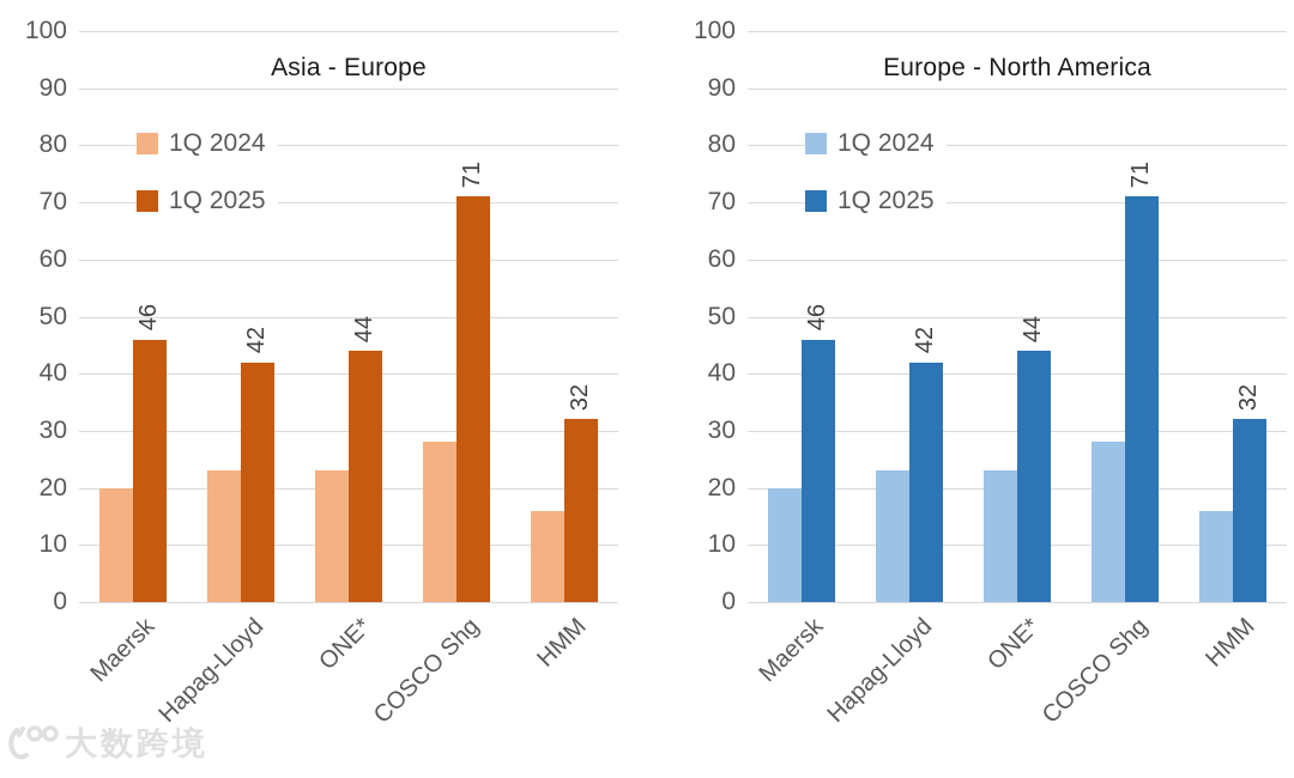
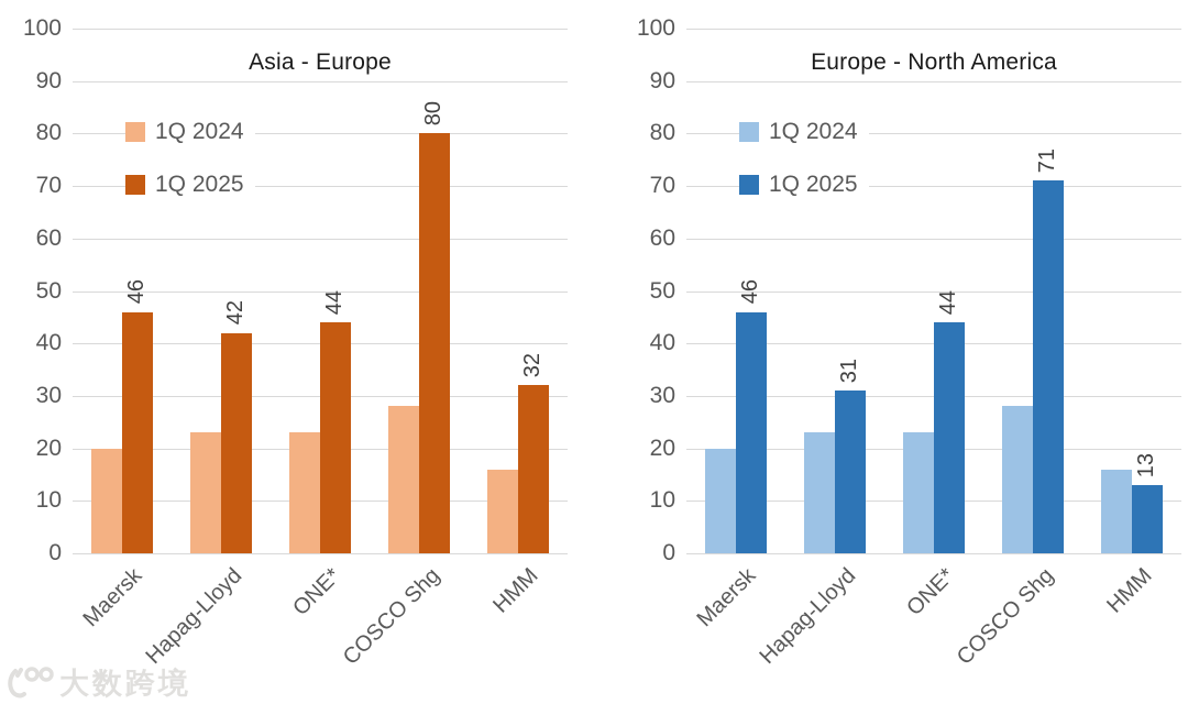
Asia - Europe/1Q 2025/COSCO Shg: 71 -> 80
Europe - North America/1Q 2025/Hapag-Lloyd: 42 -> 31
Europe - North America/1Q 2025/HMM: 32 -> 13
